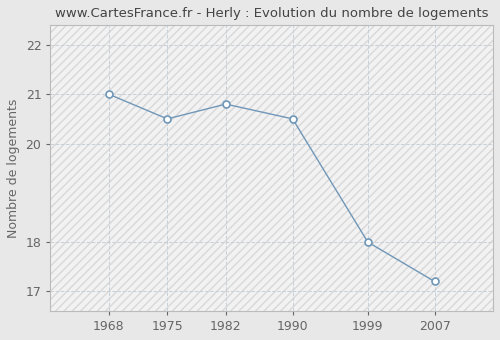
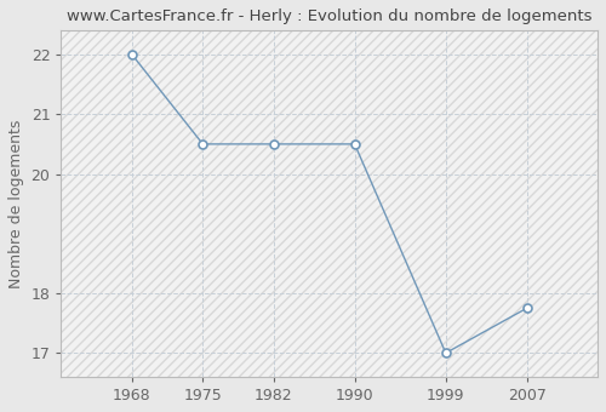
1968: 21.00 -> 22.00
1982: 20.80 -> 20.50
1999: 18.00 -> 17.00
2007: 17.20 -> 17.75
